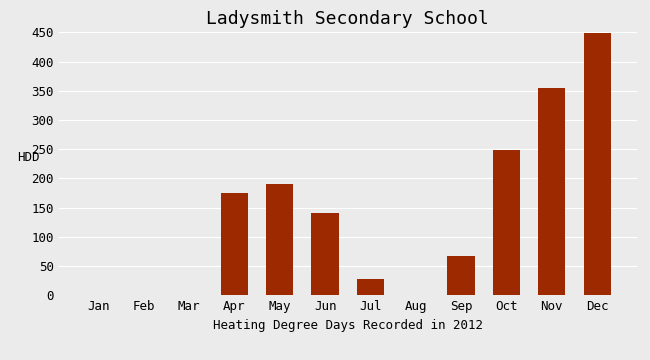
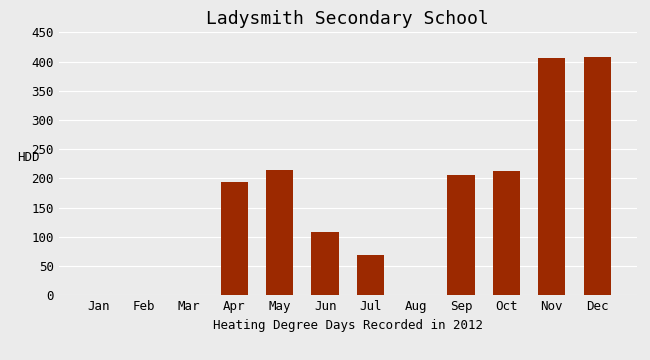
Apr: 175 -> 194
May: 190 -> 214
Jun: 140 -> 108
Jul: 28 -> 68
Sep: 67 -> 206
Oct: 248 -> 212
Nov: 354 -> 406
Dec: 449 -> 408
